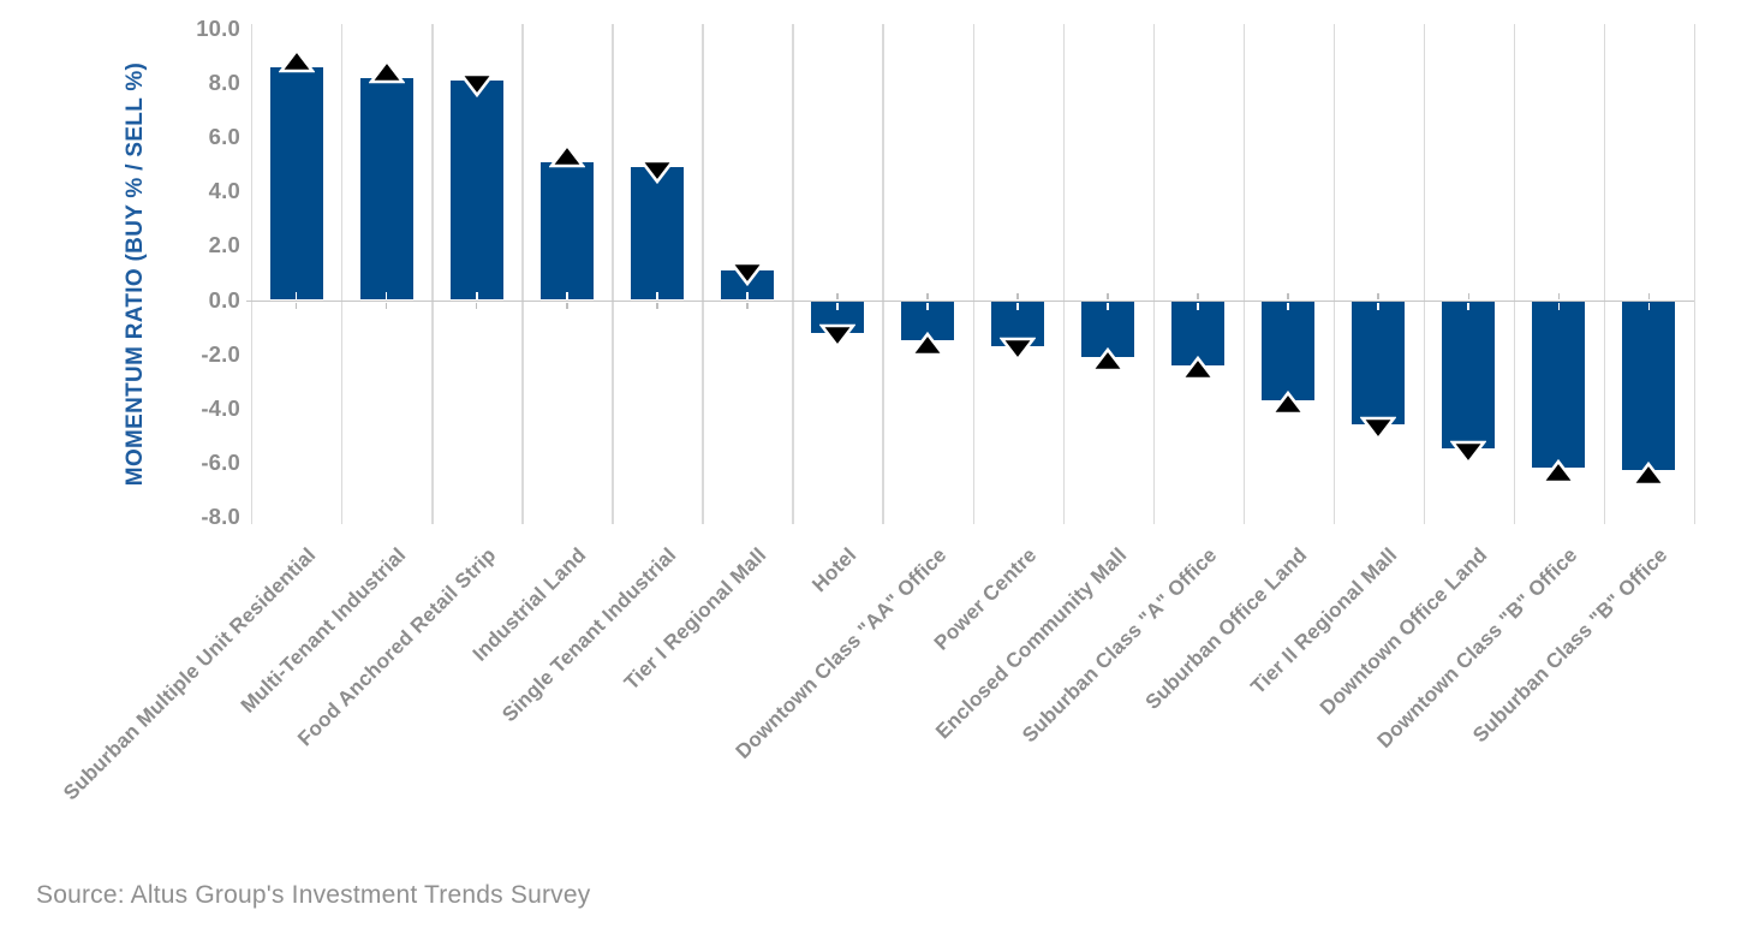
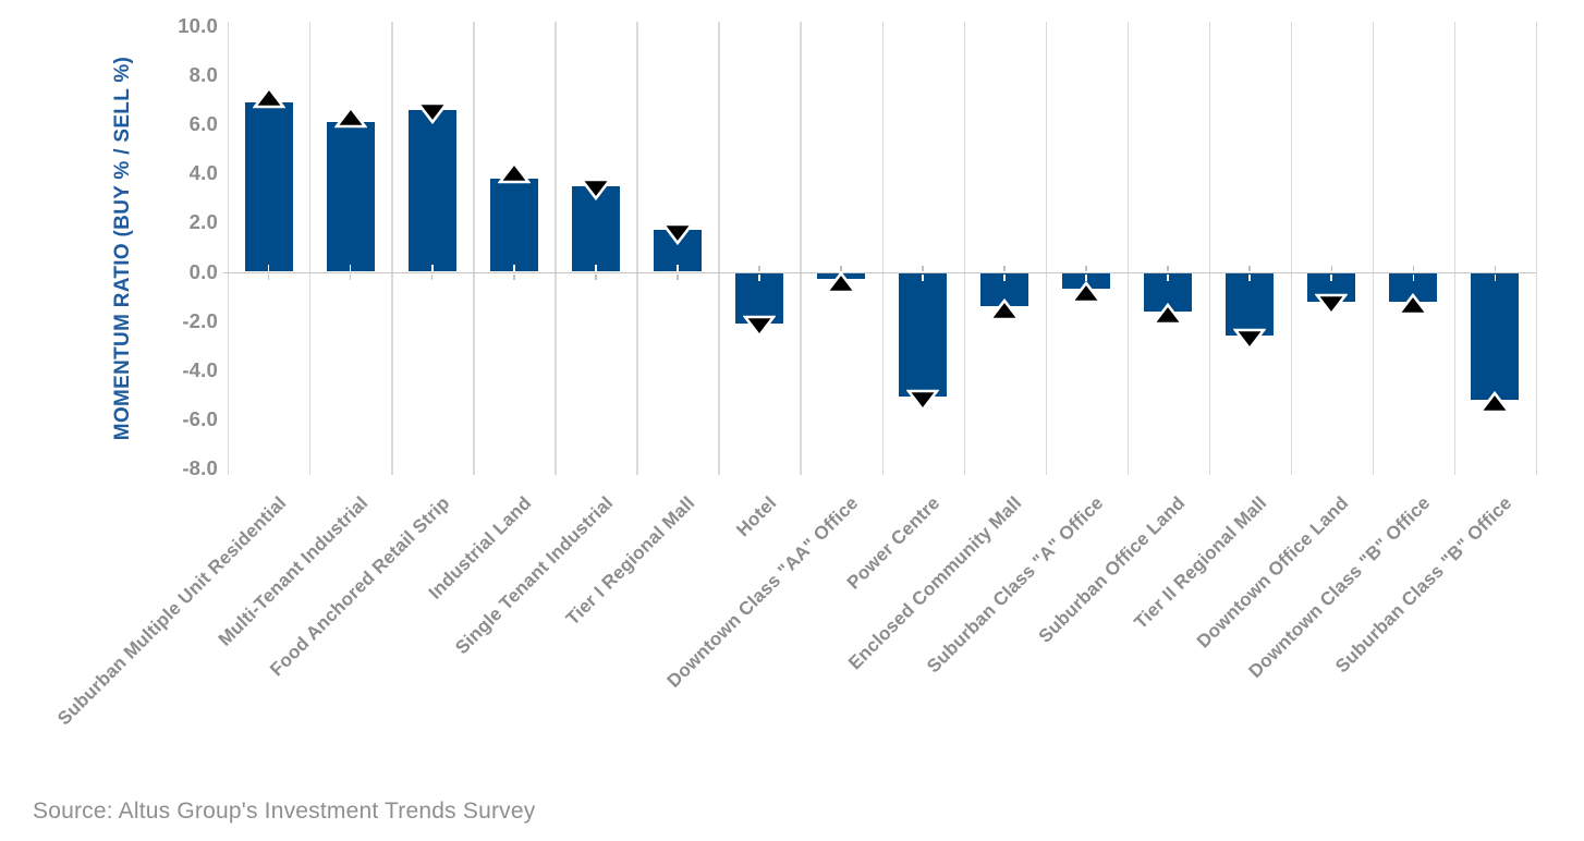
Suburban Multiple Unit Residential: 8.6 -> 6.9
Multi-Tenant Industrial: 8.2 -> 6.1
Food Anchored Retail Strip: 8.1 -> 6.6
Industrial Land: 5.1 -> 3.8
Single Tenant Industrial: 4.9 -> 3.5
Tier I Regional Mall: 1.1 -> 1.7
Hotel: -1.2 -> -2.1
Downtown Class "AA" Office: -1.5 -> -0.3
Power Centre: -1.7 -> -5.1
Enclosed Community Mall: -2.1 -> -1.4
Suburban Class "A" Office: -2.4 -> -0.7
Suburban Office Land: -3.7 -> -1.6
Tier II Regional Mall: -4.6 -> -2.6
Downtown Office Land: -5.5 -> -1.2
Downtown Class "B" Office: -6.2 -> -1.2
Suburban Class "B" Office: -6.3 -> -5.2
